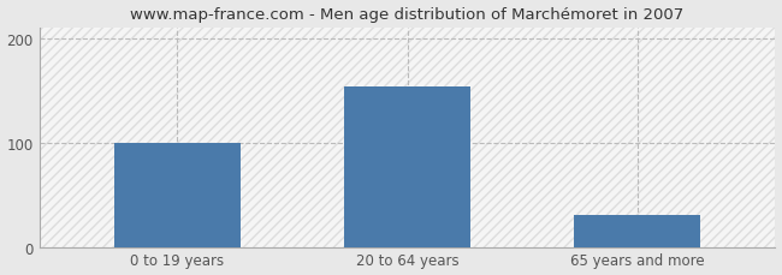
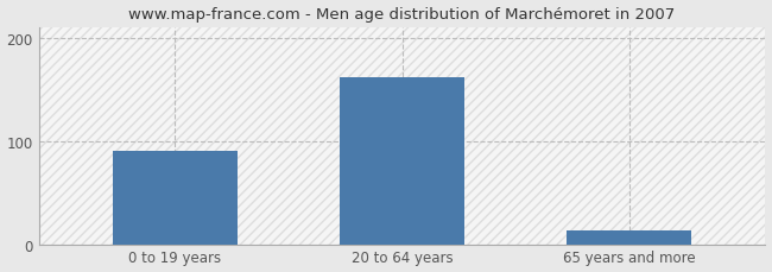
0 to 19 years: 100 -> 90
20 to 64 years: 154 -> 162
65 years and more: 30 -> 13
